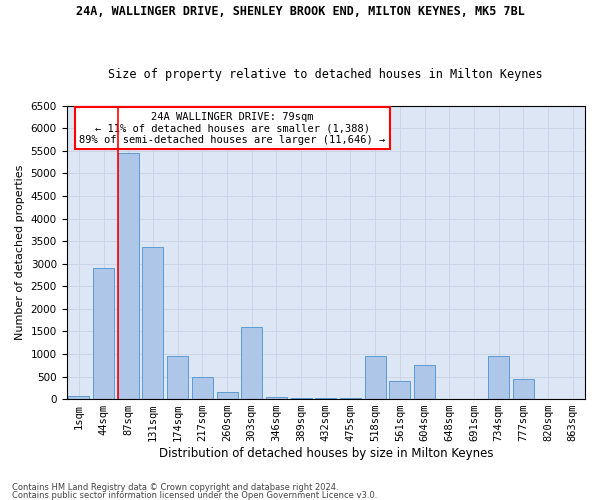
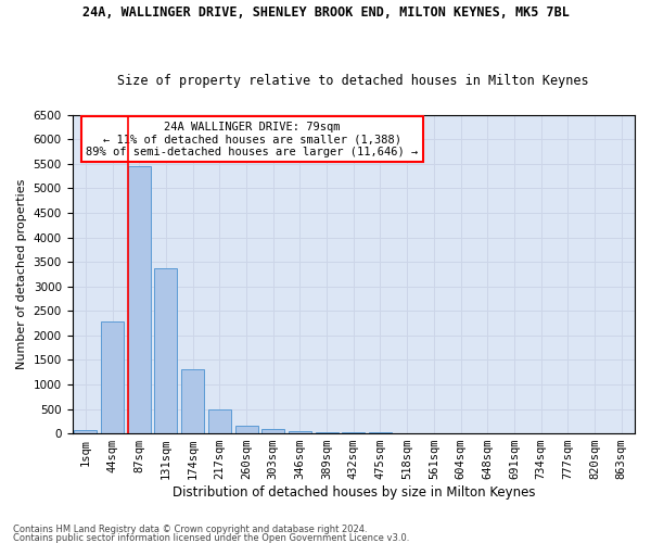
44sqm: 2900 -> 2280
174sqm: 950 -> 1310
303sqm: 1600 -> 80
518sqm: 950 -> 10
561sqm: 400 -> 0
604sqm: 750 -> 0
734sqm: 950 -> 0
777sqm: 450 -> 0
